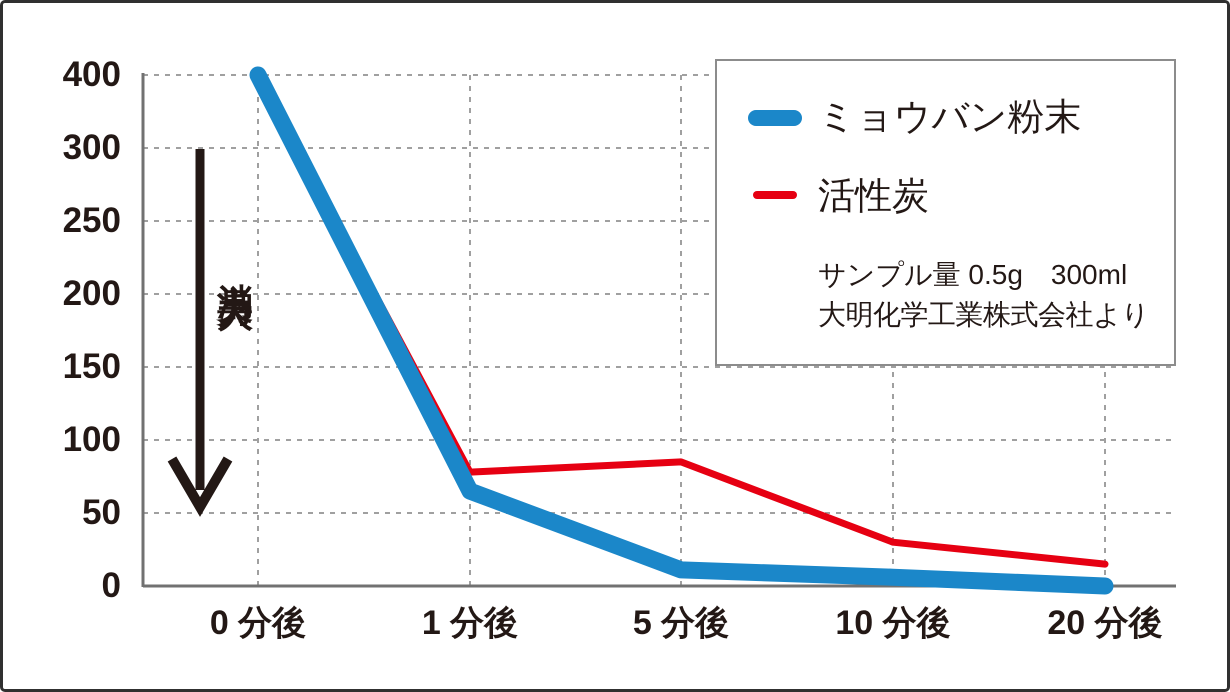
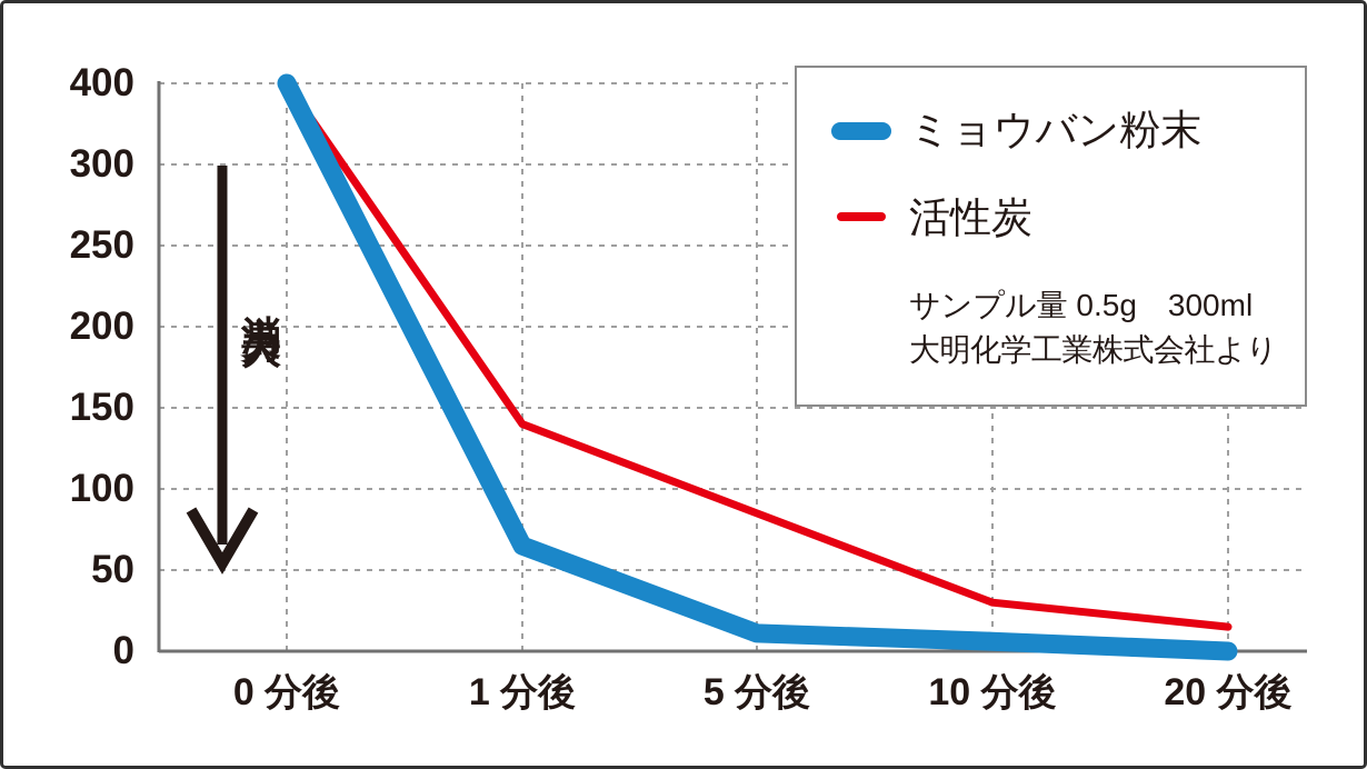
活性炭/1 分後: 78 -> 140
